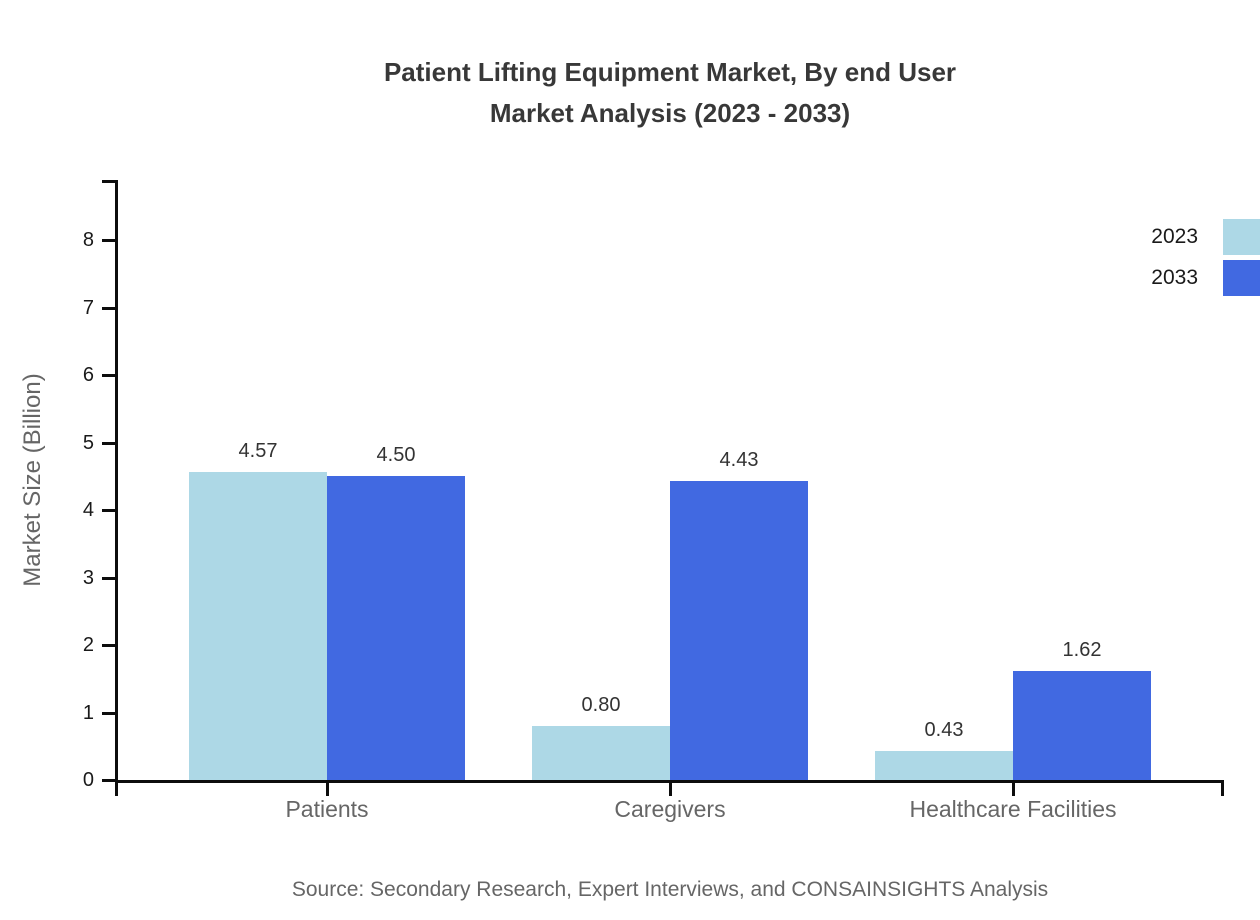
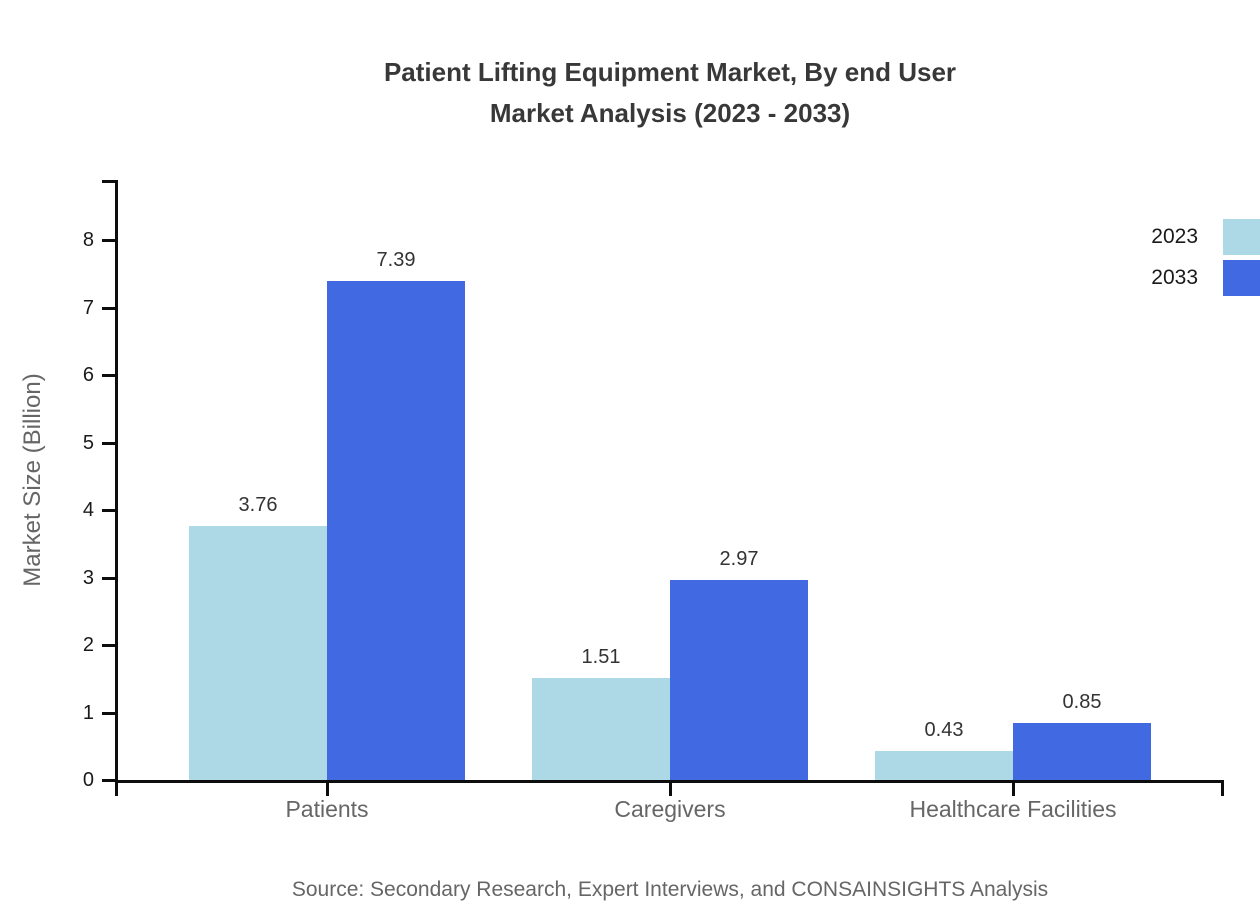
2023/Patients: 4.57 -> 3.76
2033/Patients: 4.50 -> 7.39
2023/Caregivers: 0.80 -> 1.51
2033/Caregivers: 4.43 -> 2.97
2033/Healthcare Facilities: 1.62 -> 0.85
